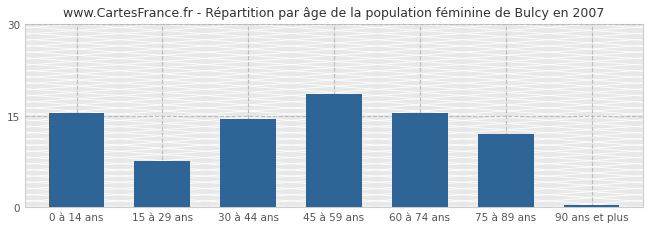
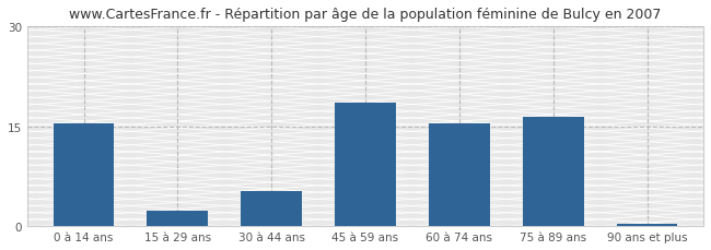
15 à 29 ans: 7.5 -> 2.4
30 à 44 ans: 14.5 -> 5.2
75 à 89 ans: 12.0 -> 16.4
